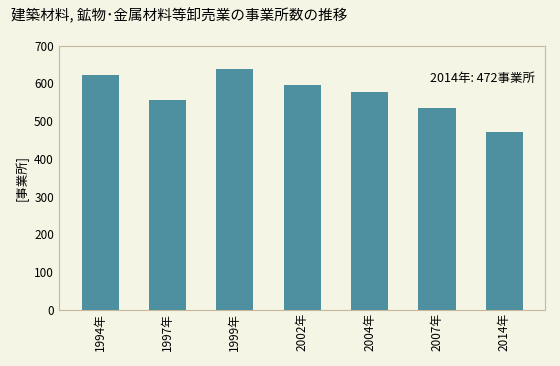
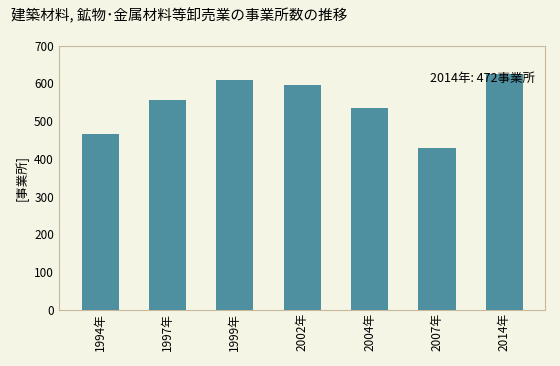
1994年: 623 -> 465
1999年: 638 -> 610
2004年: 578 -> 535
2007年: 535 -> 430
2014年: 472 -> 625
